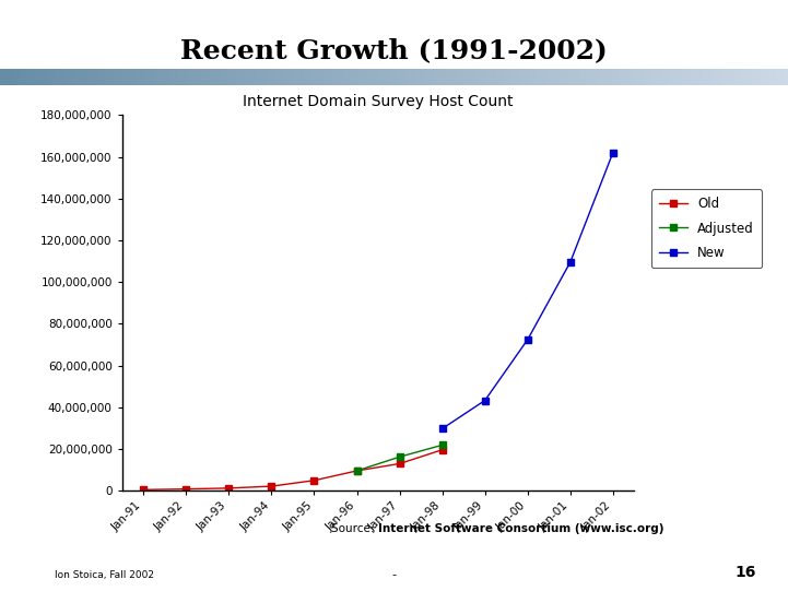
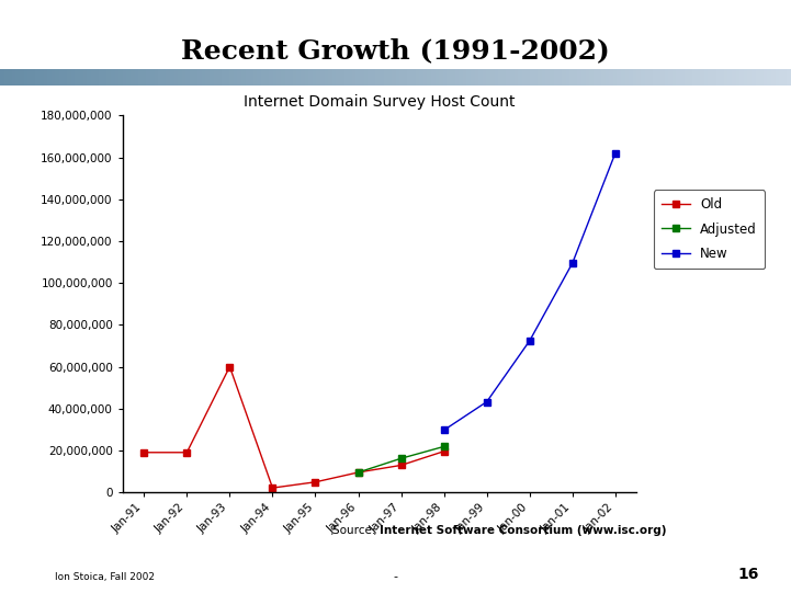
Old/Jan-91: 0 -> 19,000,000
Old/Jan-92: 1,000,000 -> 19,000,000
Old/Jan-93: 1,000,000 -> 60,000,000
